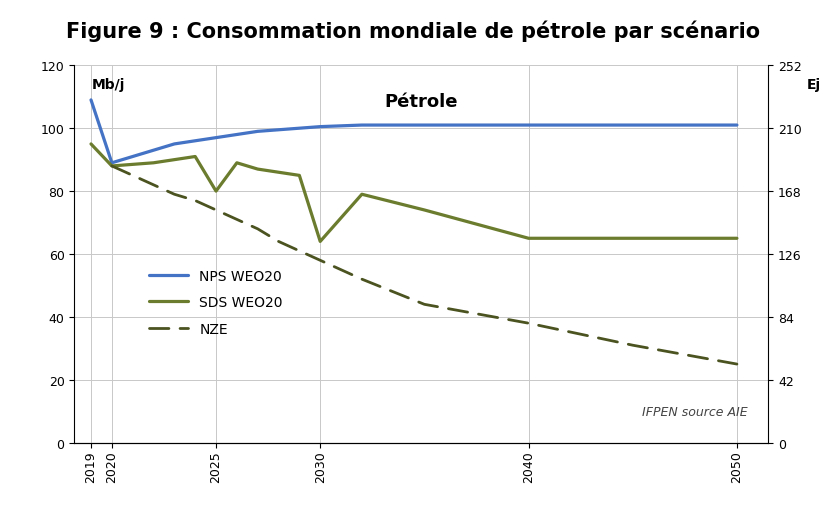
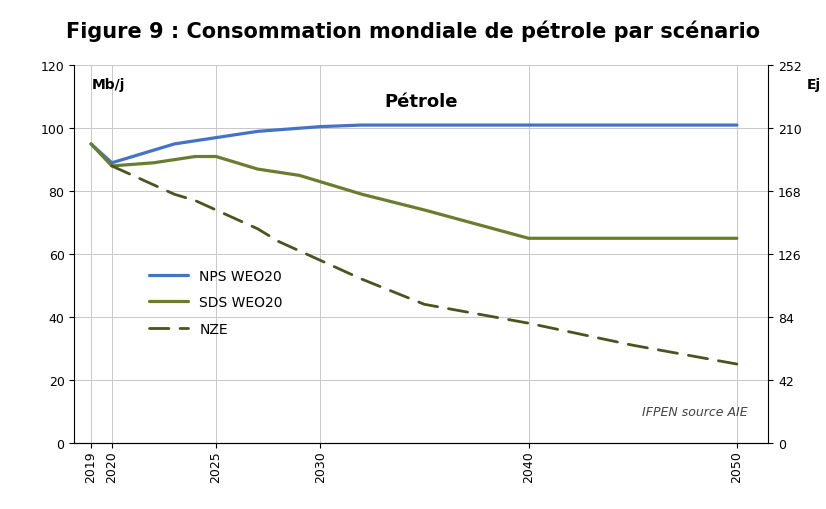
NPS WEO20/2019: 109.0 -> 95.0
SDS WEO20/2025: 80.0 -> 91.0
SDS WEO20/2030: 64.0 -> 83.0
